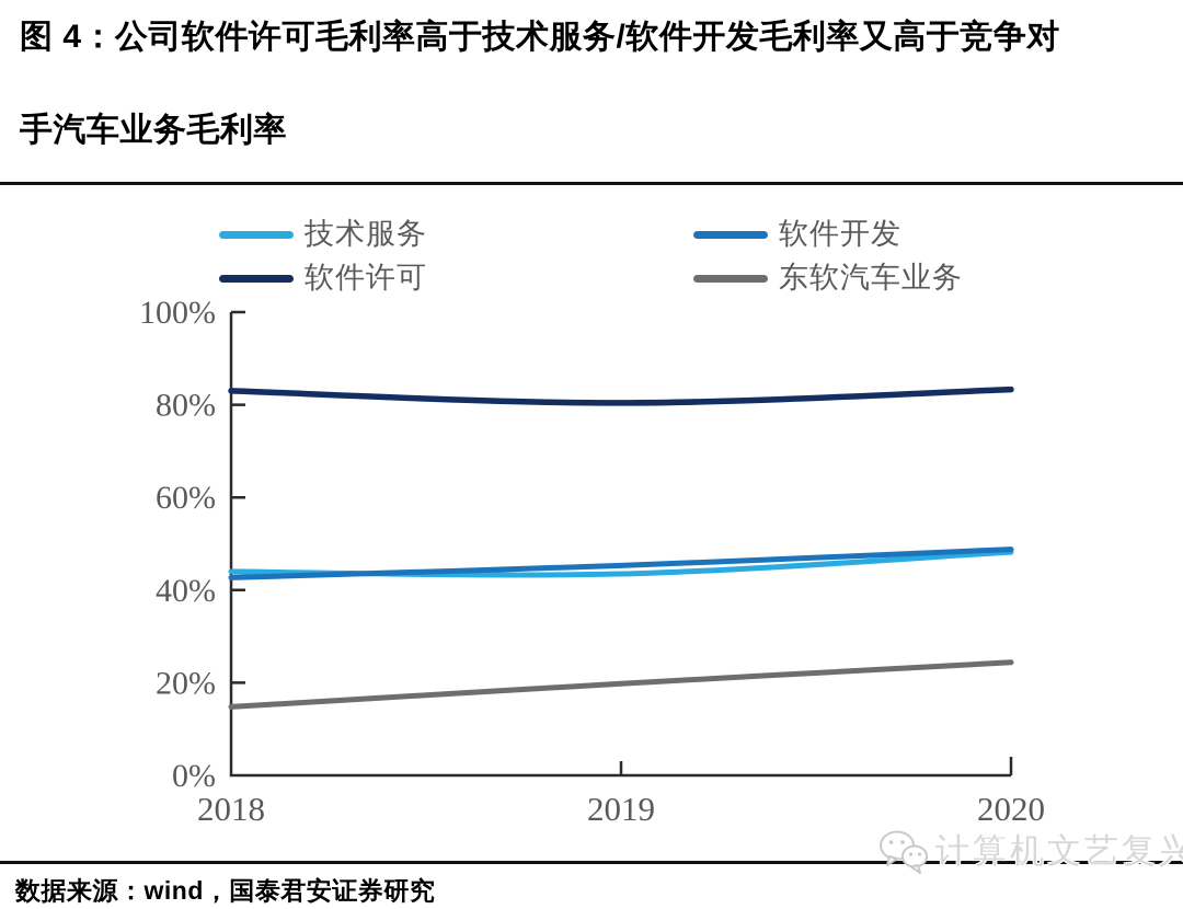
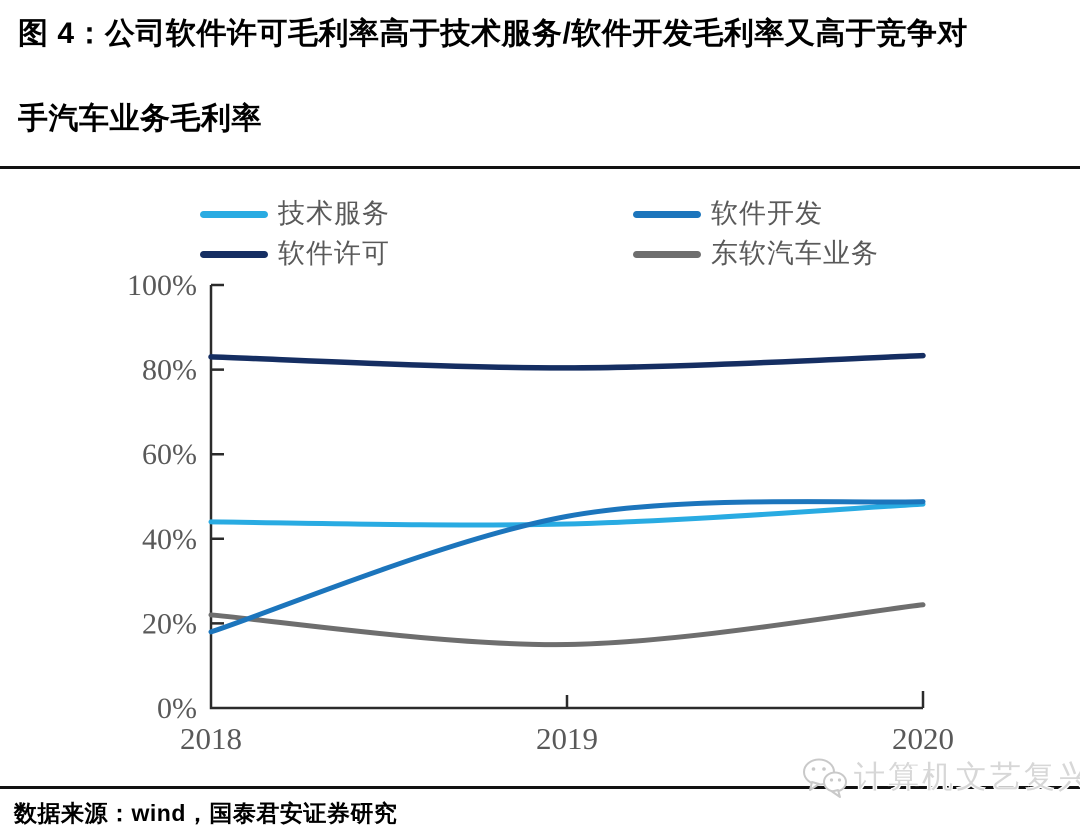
软件开发/2018: 43% -> 18%
东软汽车业务/2018: 15% -> 22%
东软汽车业务/2019: 20% -> 15%
